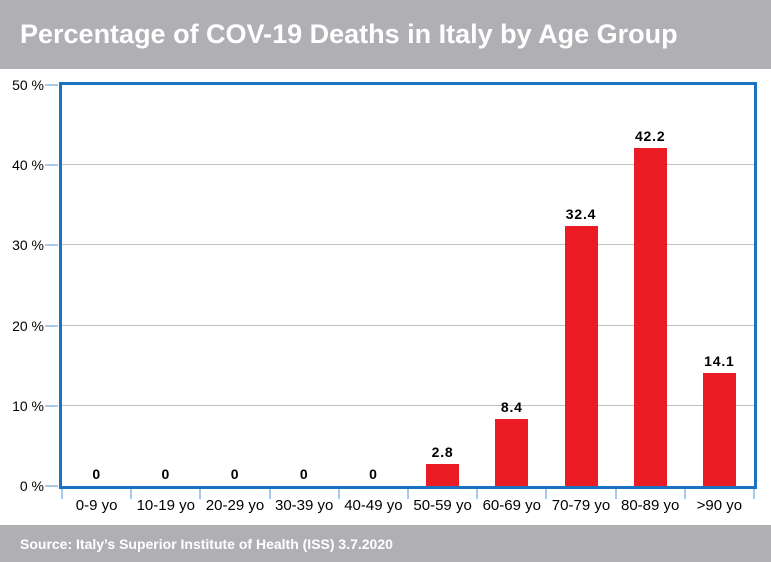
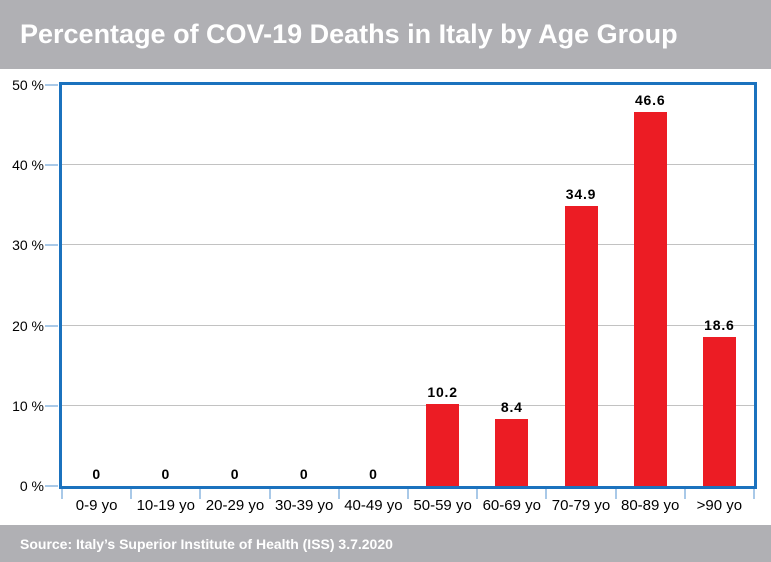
50-59 yo: 2.8 -> 10.2
70-79 yo: 32.4 -> 34.9
80-89 yo: 42.2 -> 46.6
>90 yo: 14.1 -> 18.6
